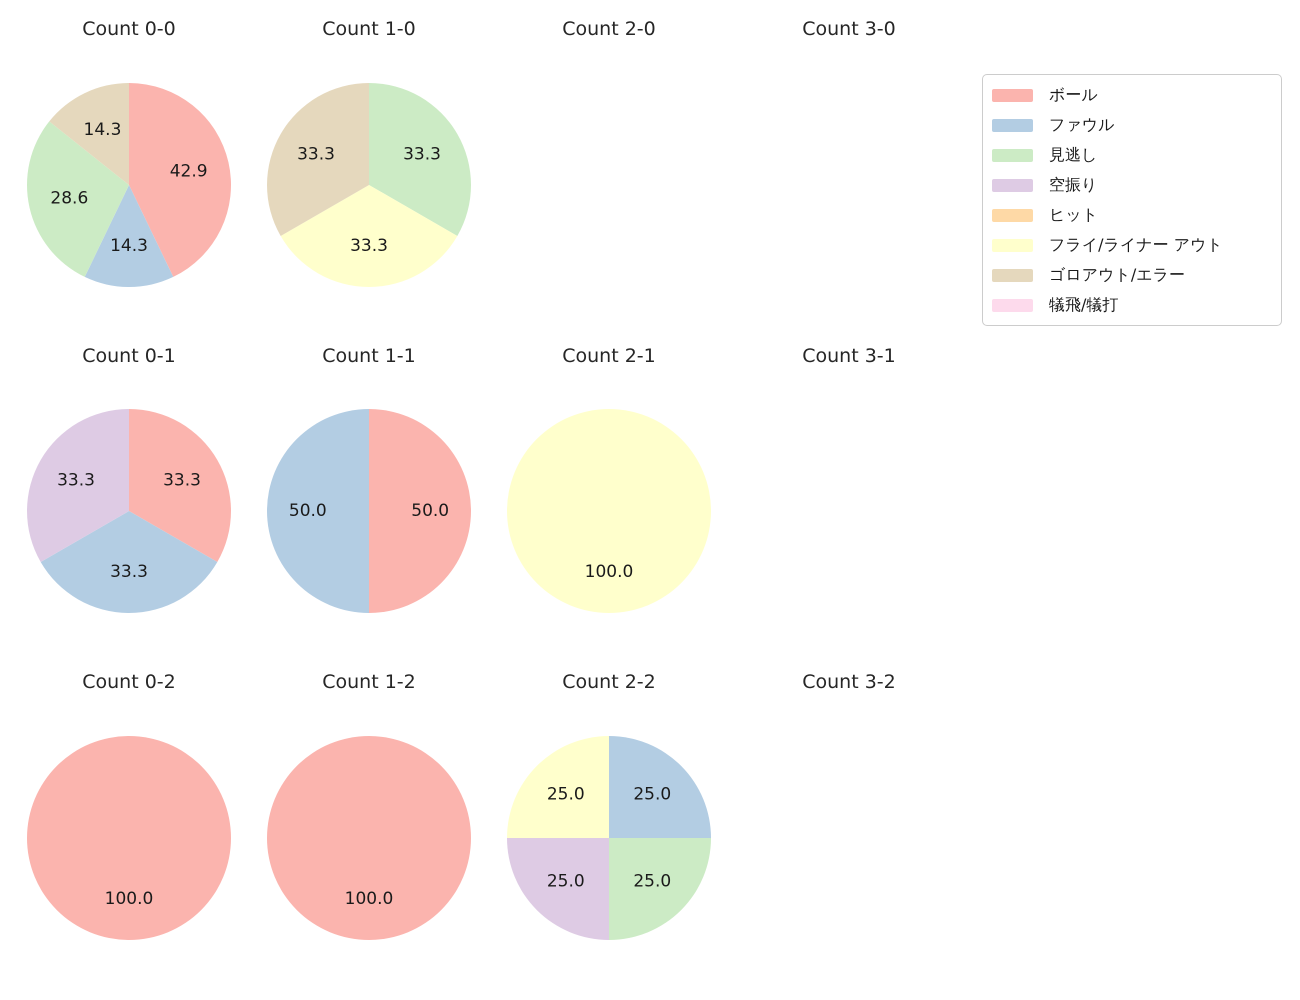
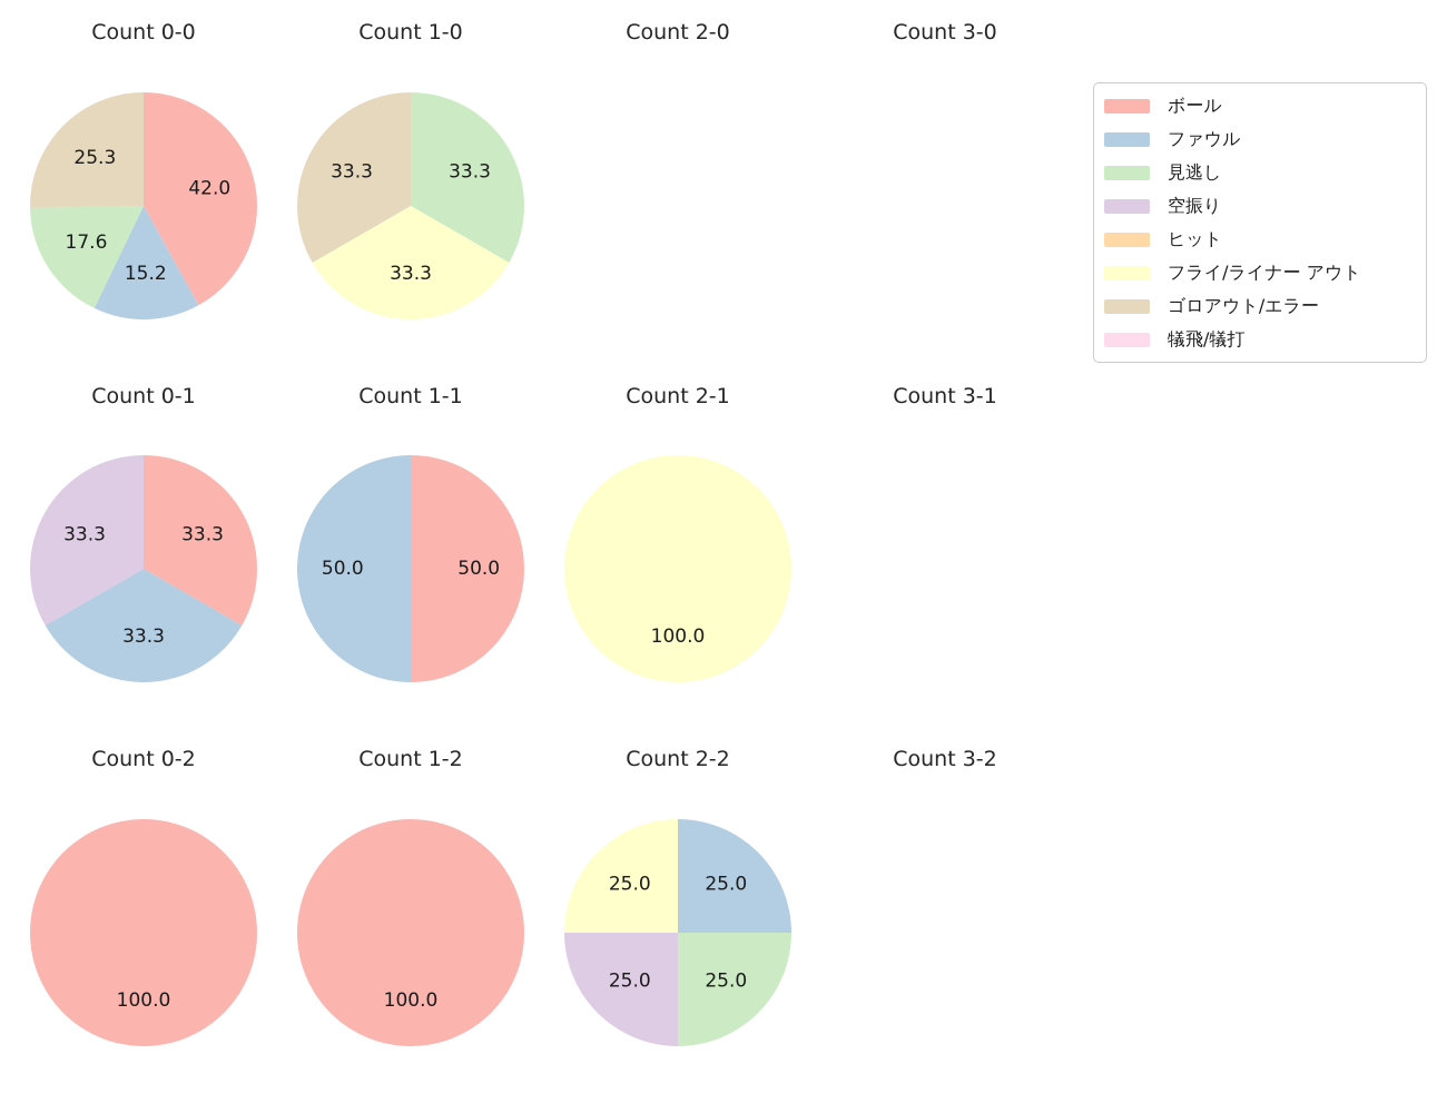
Count 0-0/ボール: 42.9 -> 42.0
Count 0-0/ファウル: 14.3 -> 15.2
Count 0-0/見逃し: 28.6 -> 17.6
Count 0-0/ゴロアウト/エラー: 14.3 -> 25.3
